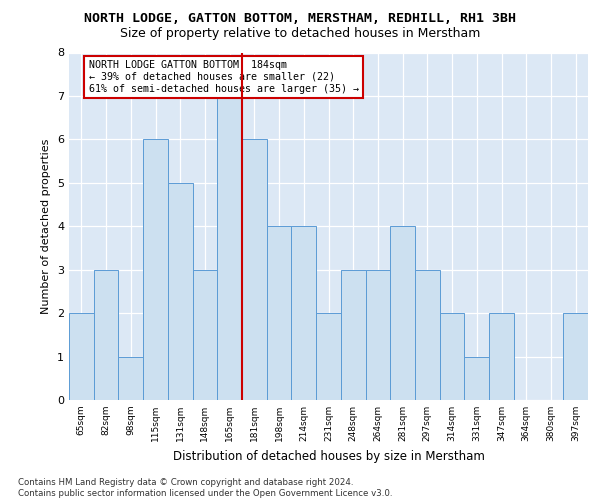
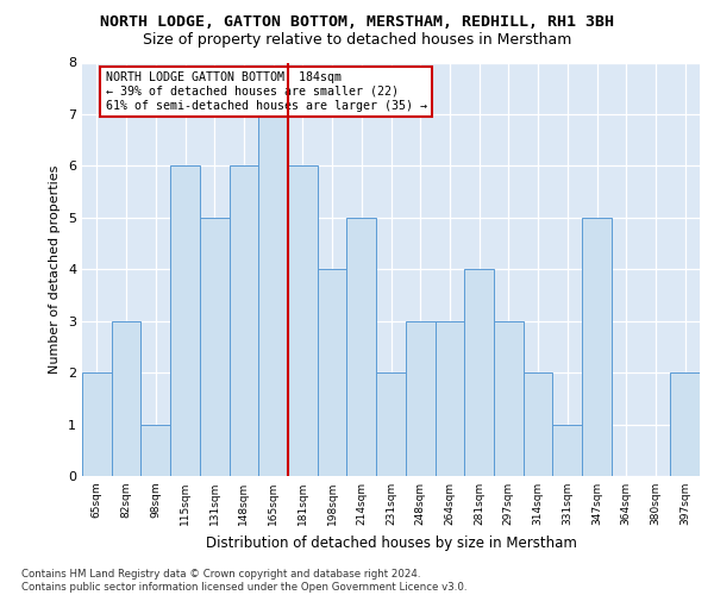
148sqm: 3 -> 6
214sqm: 4 -> 5
347sqm: 2 -> 5
